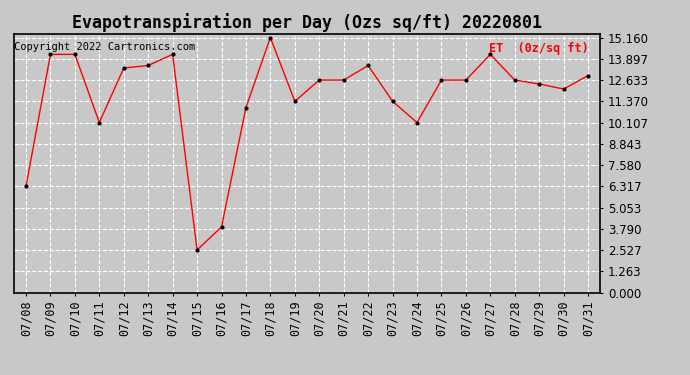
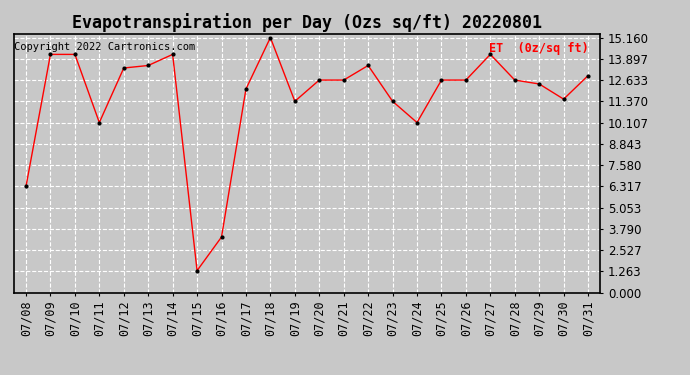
07/15: 2.5 -> 1.3
07/16: 3.9 -> 3.3
07/17: 11.0 -> 12.1
07/30: 12.1 -> 11.5
